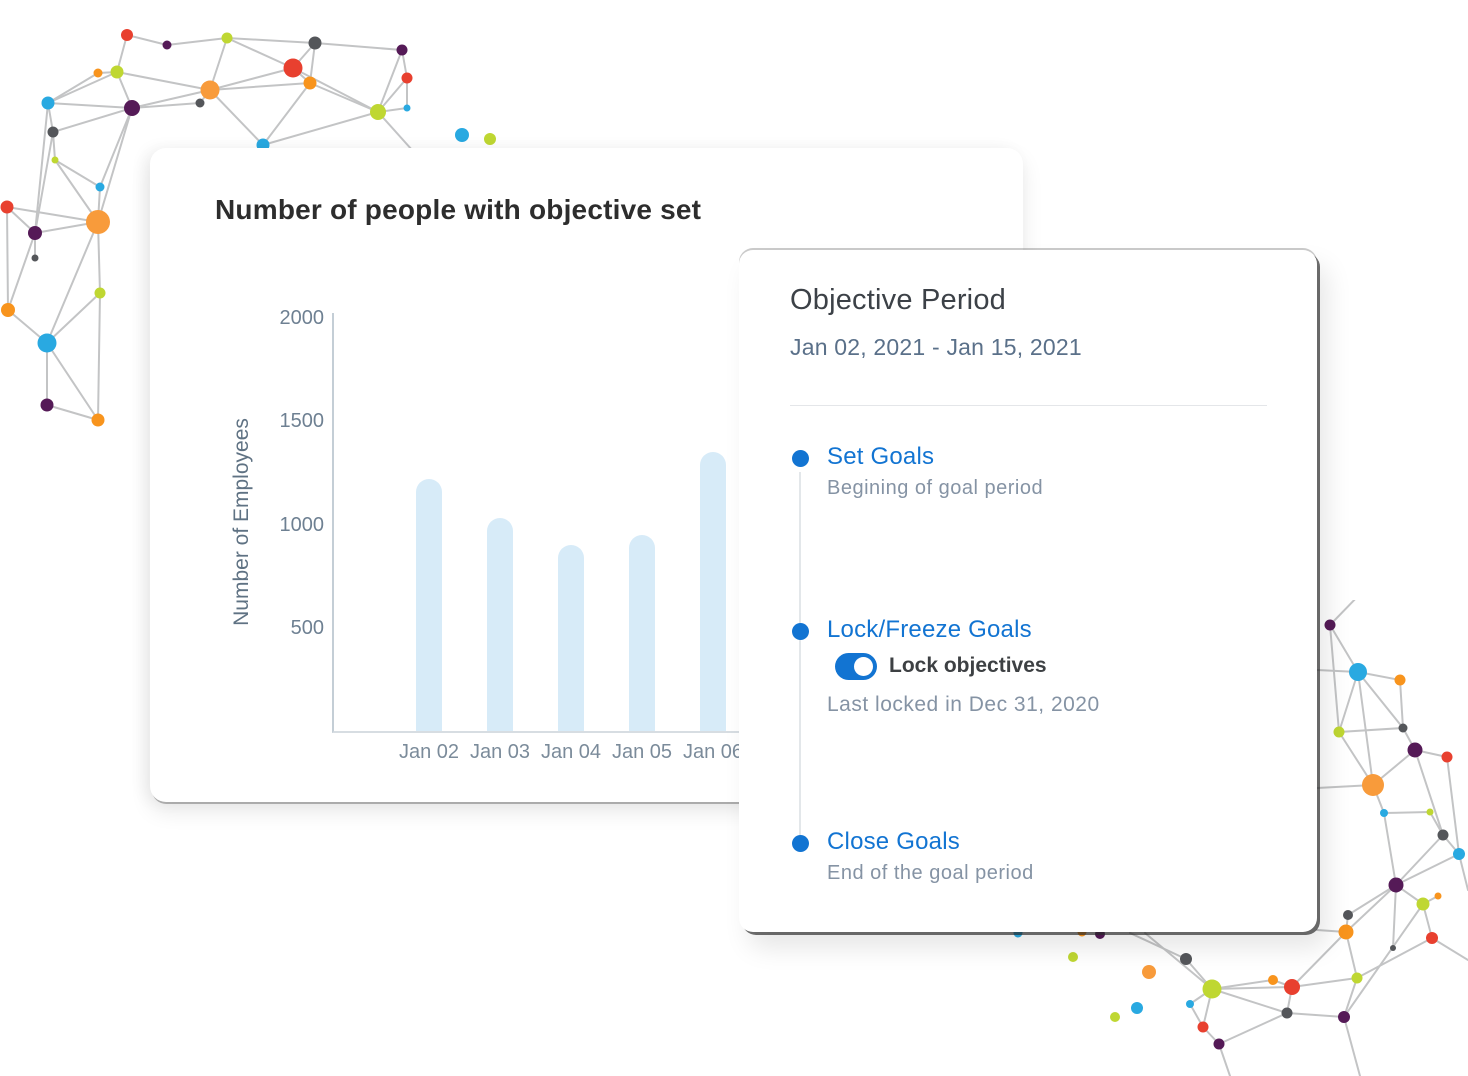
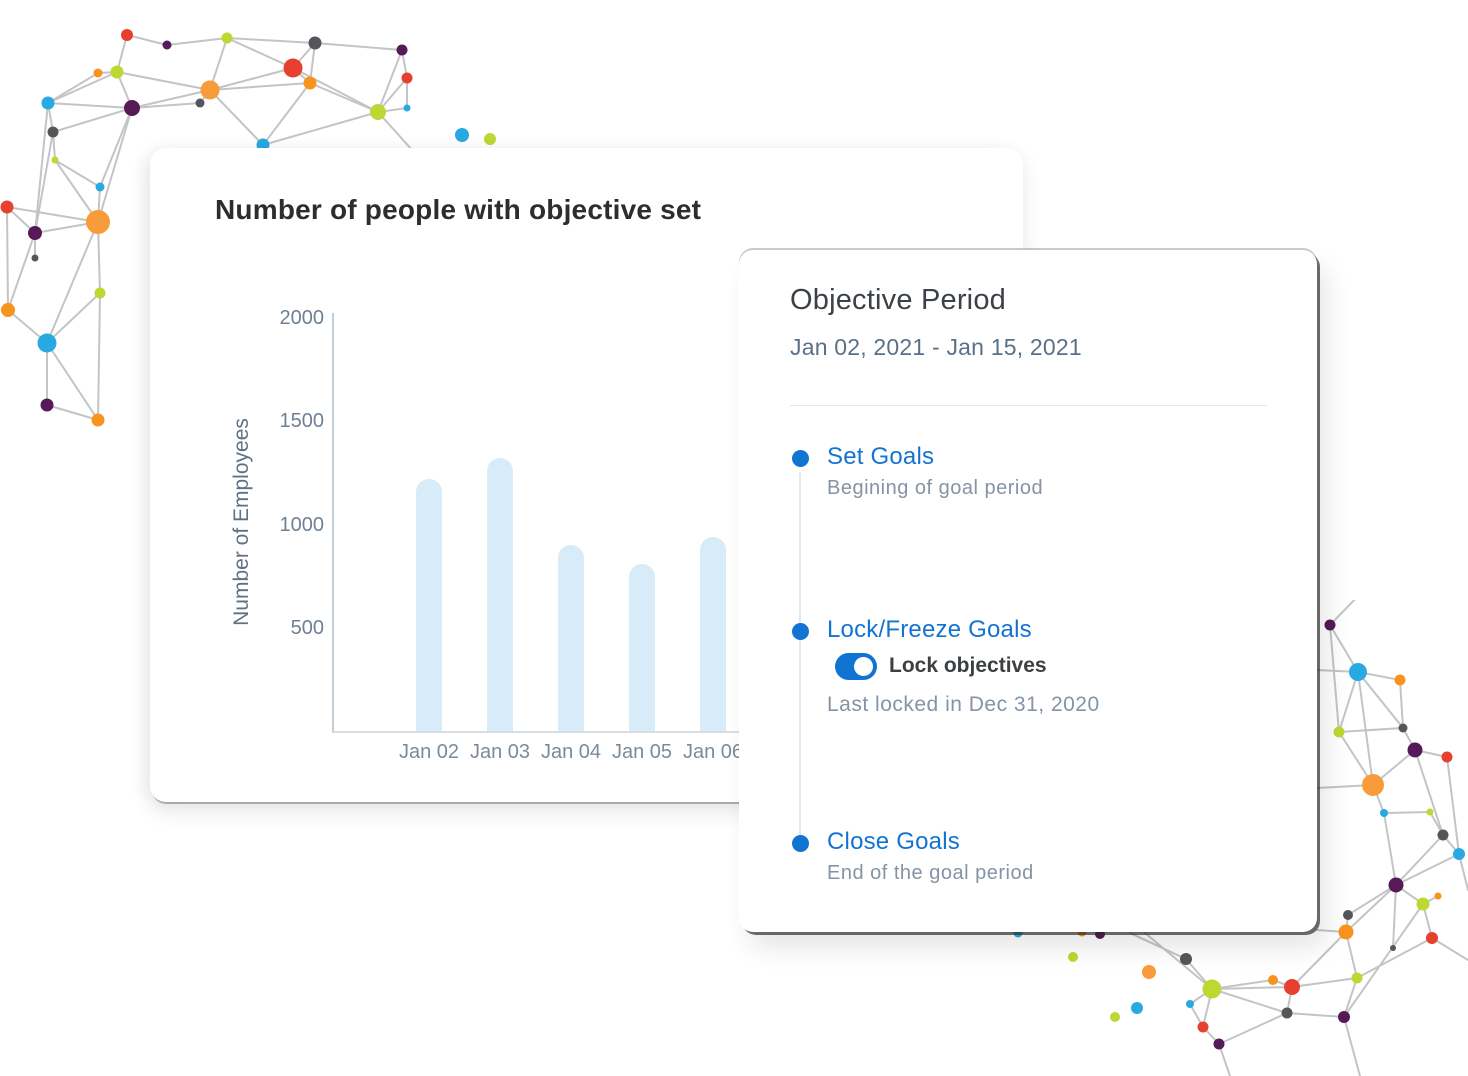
Jan 03: 1030 -> 1320
Jan 05: 950 -> 810
Jan 06: 1350 -> 940
